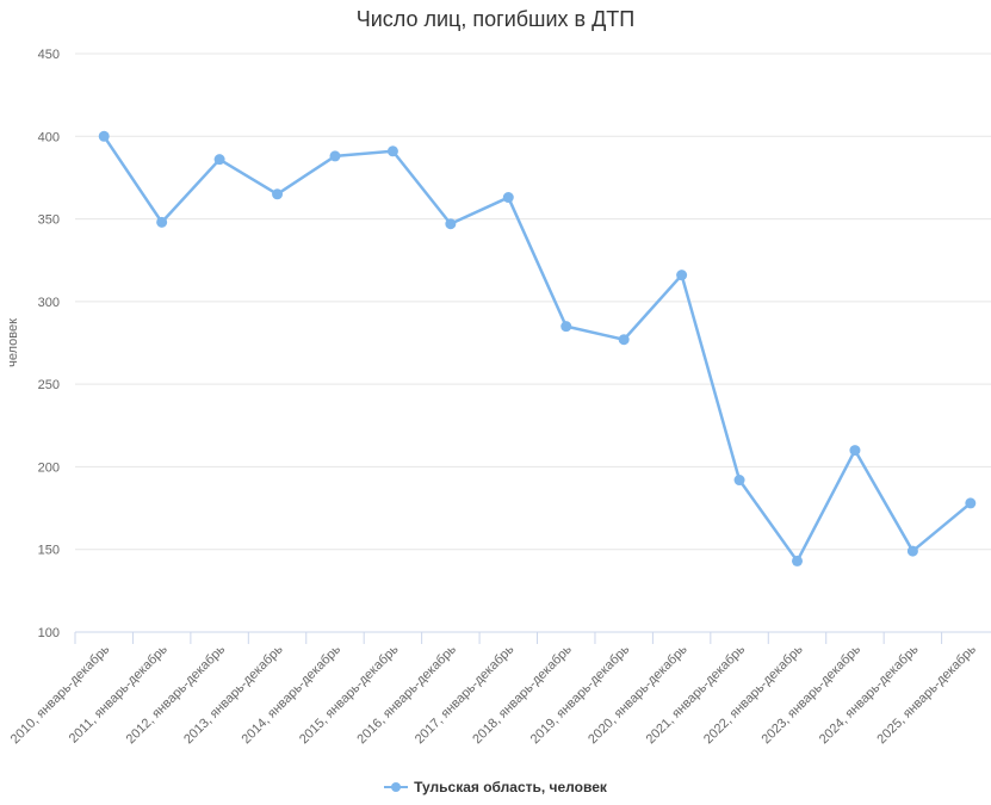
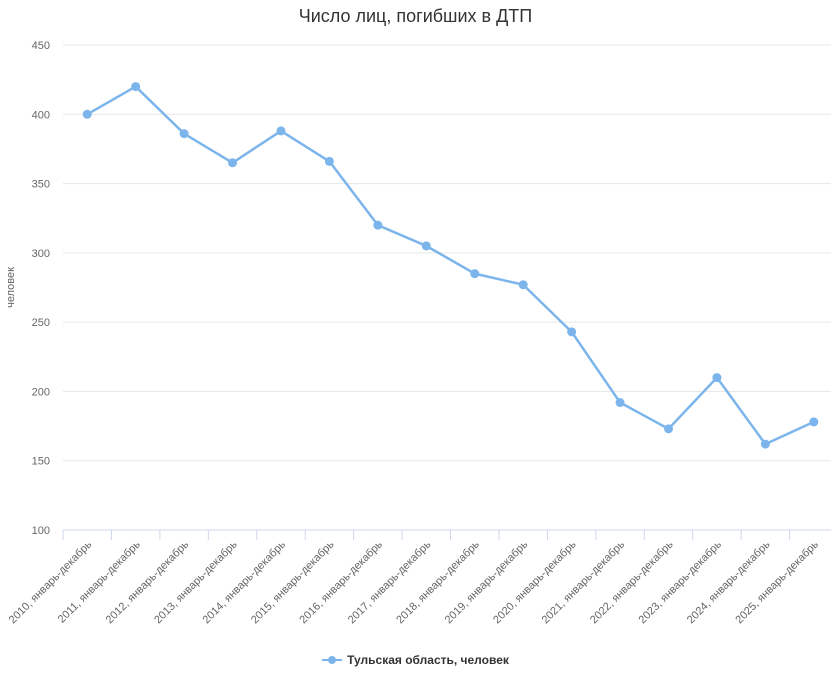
2011, январь-декабрь: 348 -> 420
2015, январь-декабрь: 391 -> 366
2016, январь-декабрь: 347 -> 320
2017, январь-декабрь: 363 -> 305
2020, январь-декабрь: 316 -> 243
2022, январь-декабрь: 143 -> 173
2024, январь-декабрь: 149 -> 162
